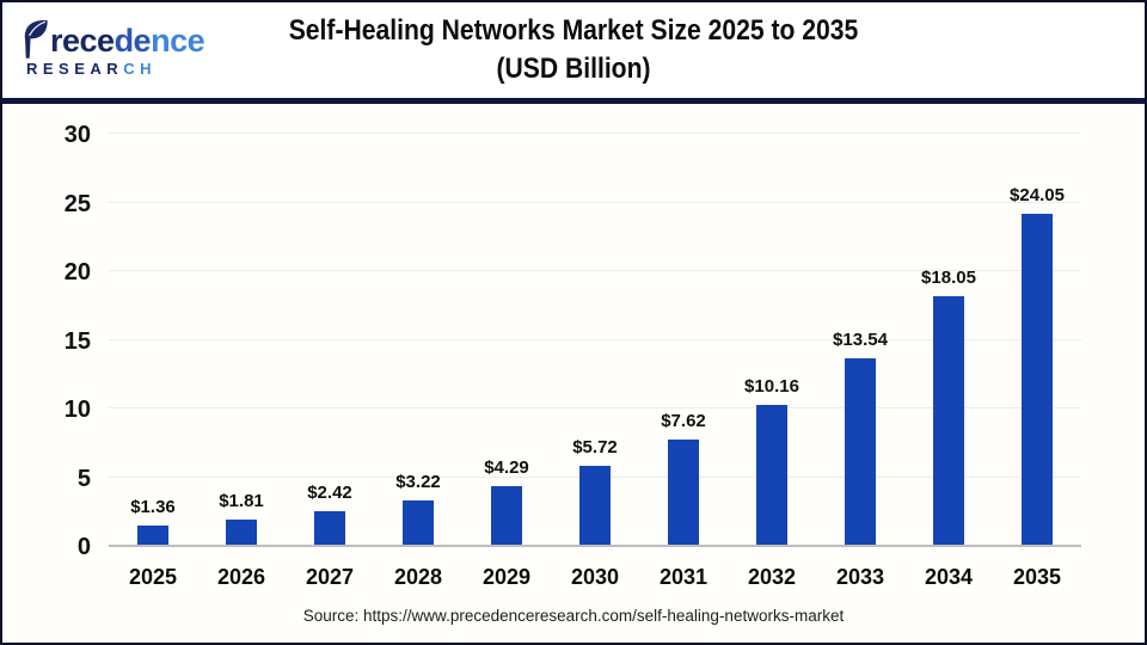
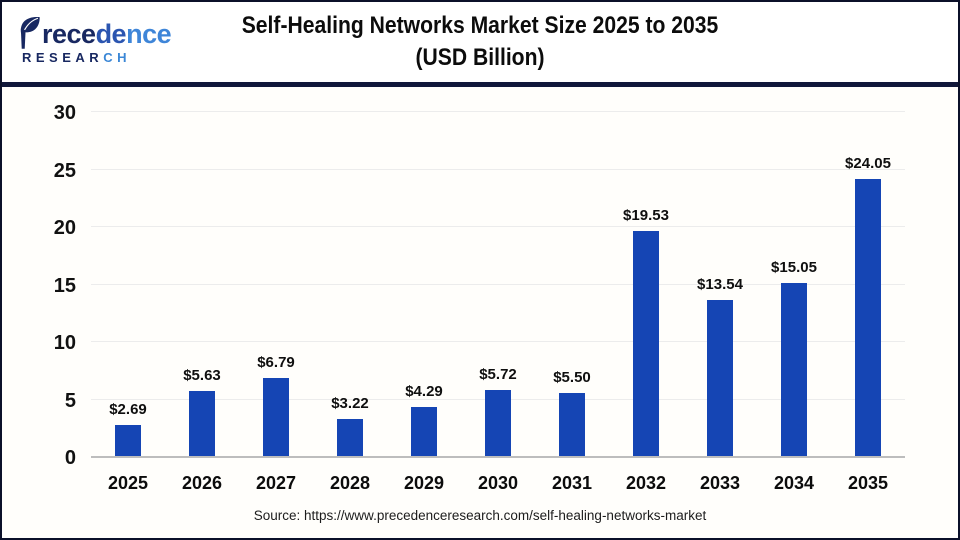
2025: $1.36 -> $2.69
2026: $1.81 -> $5.63
2027: $2.42 -> $6.79
2031: $7.62 -> $5.50
2032: $10.16 -> $19.53
2034: $18.05 -> $15.05
